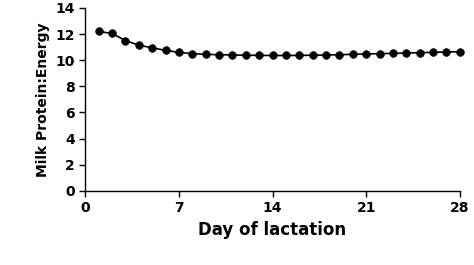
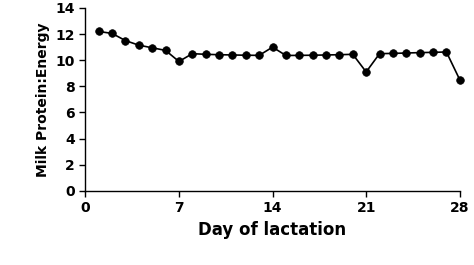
7: 10.6 -> 9.9
14: 10.4 -> 11.0
21: 10.5 -> 9.1
28: 10.7 -> 8.5
